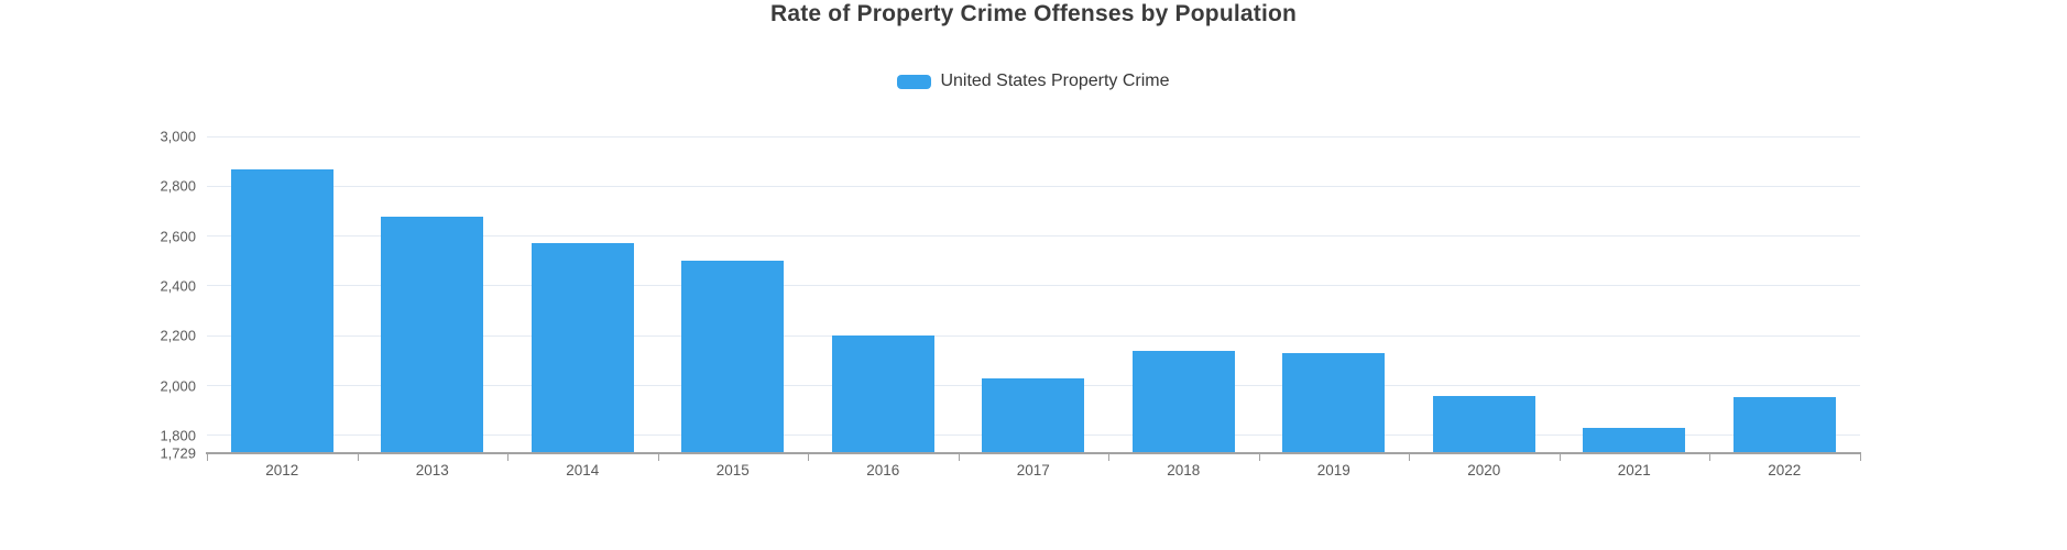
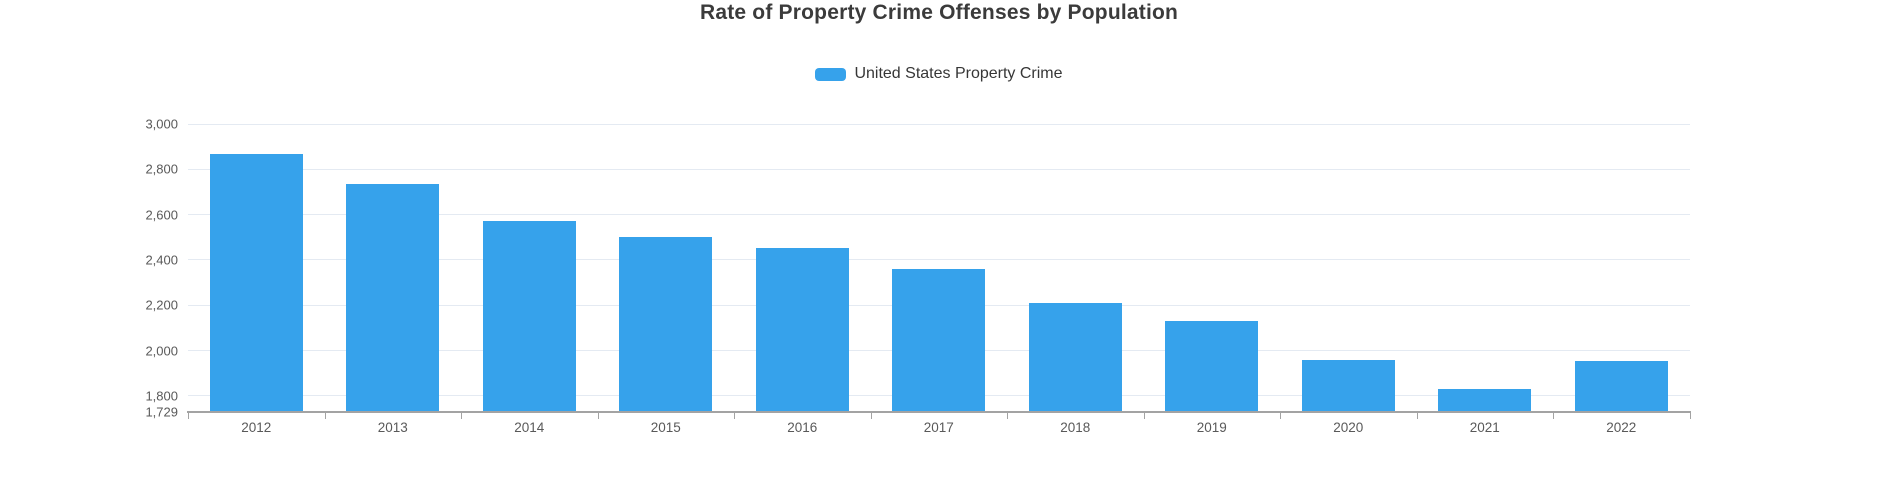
2013: 2680 -> 2730
2016: 2200 -> 2450
2017: 2030 -> 2360
2018: 2140 -> 2210
